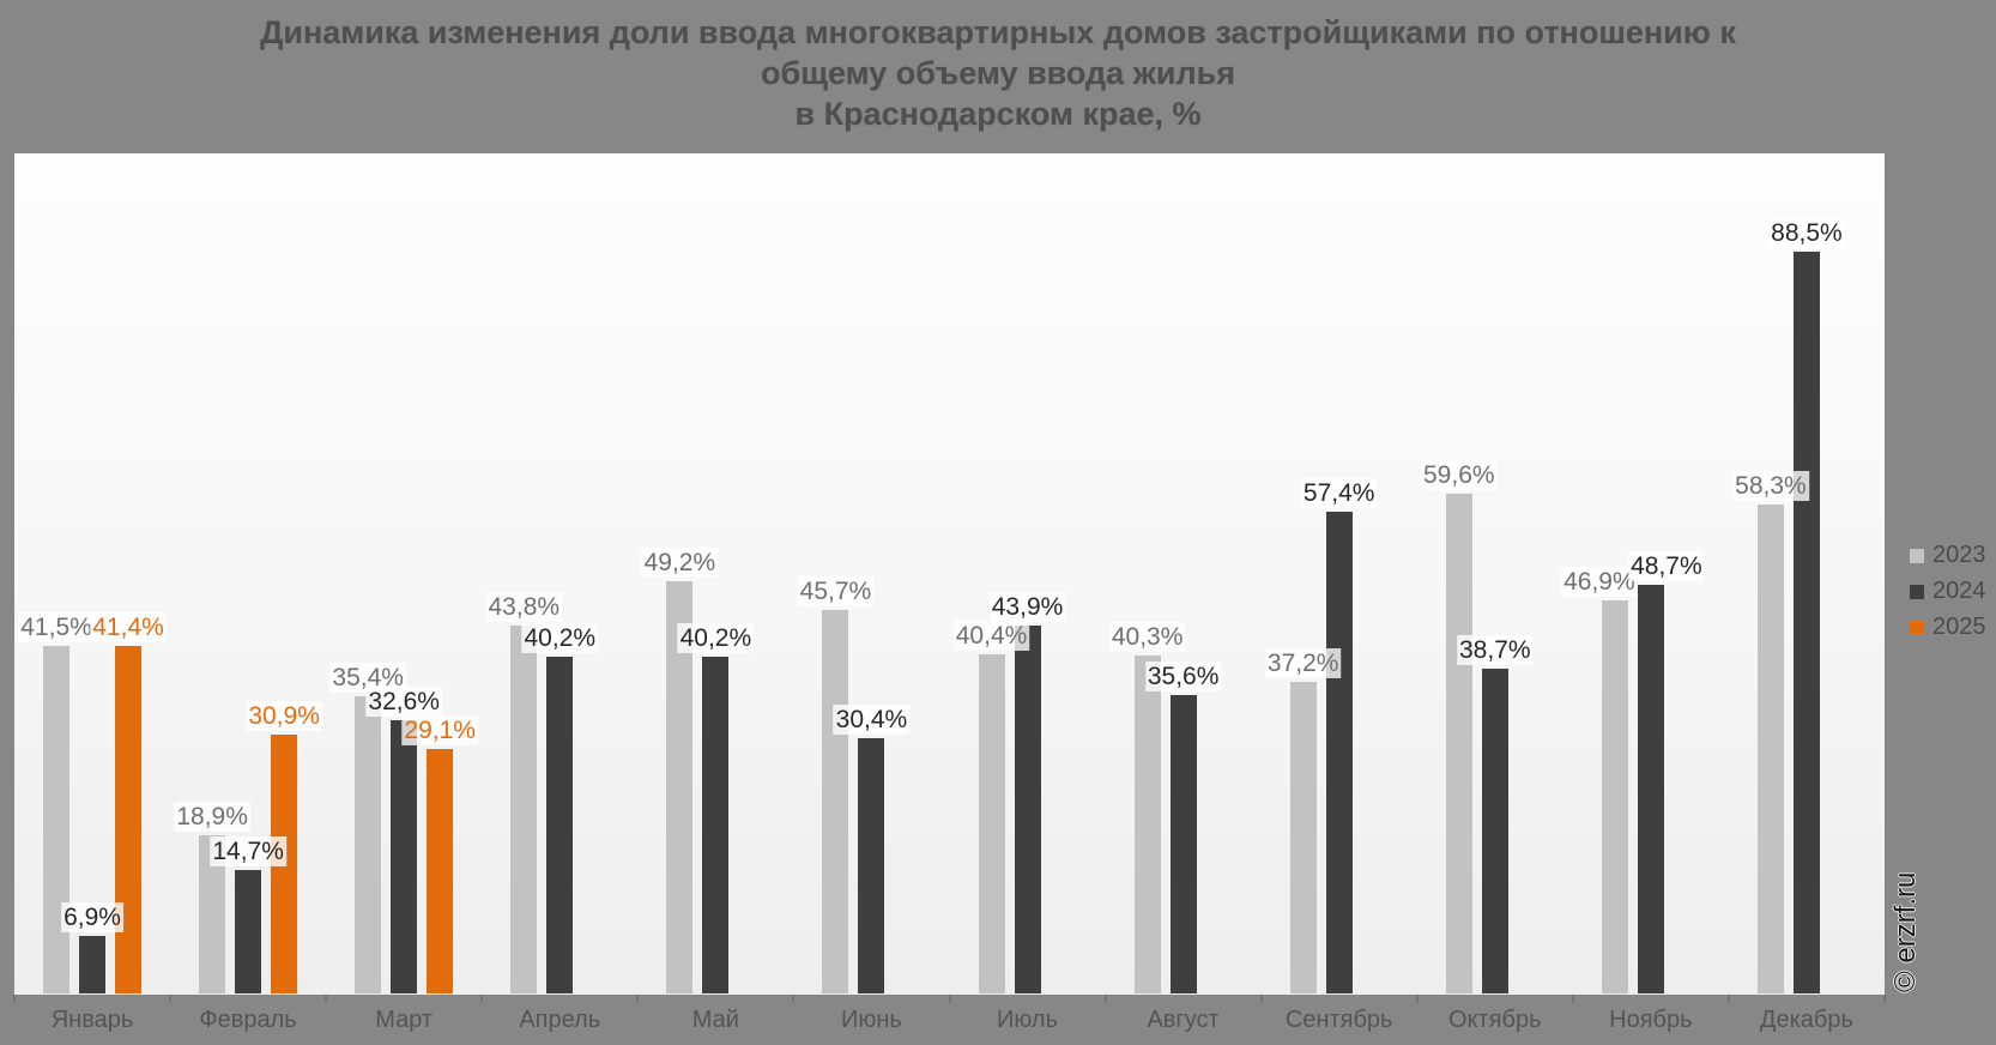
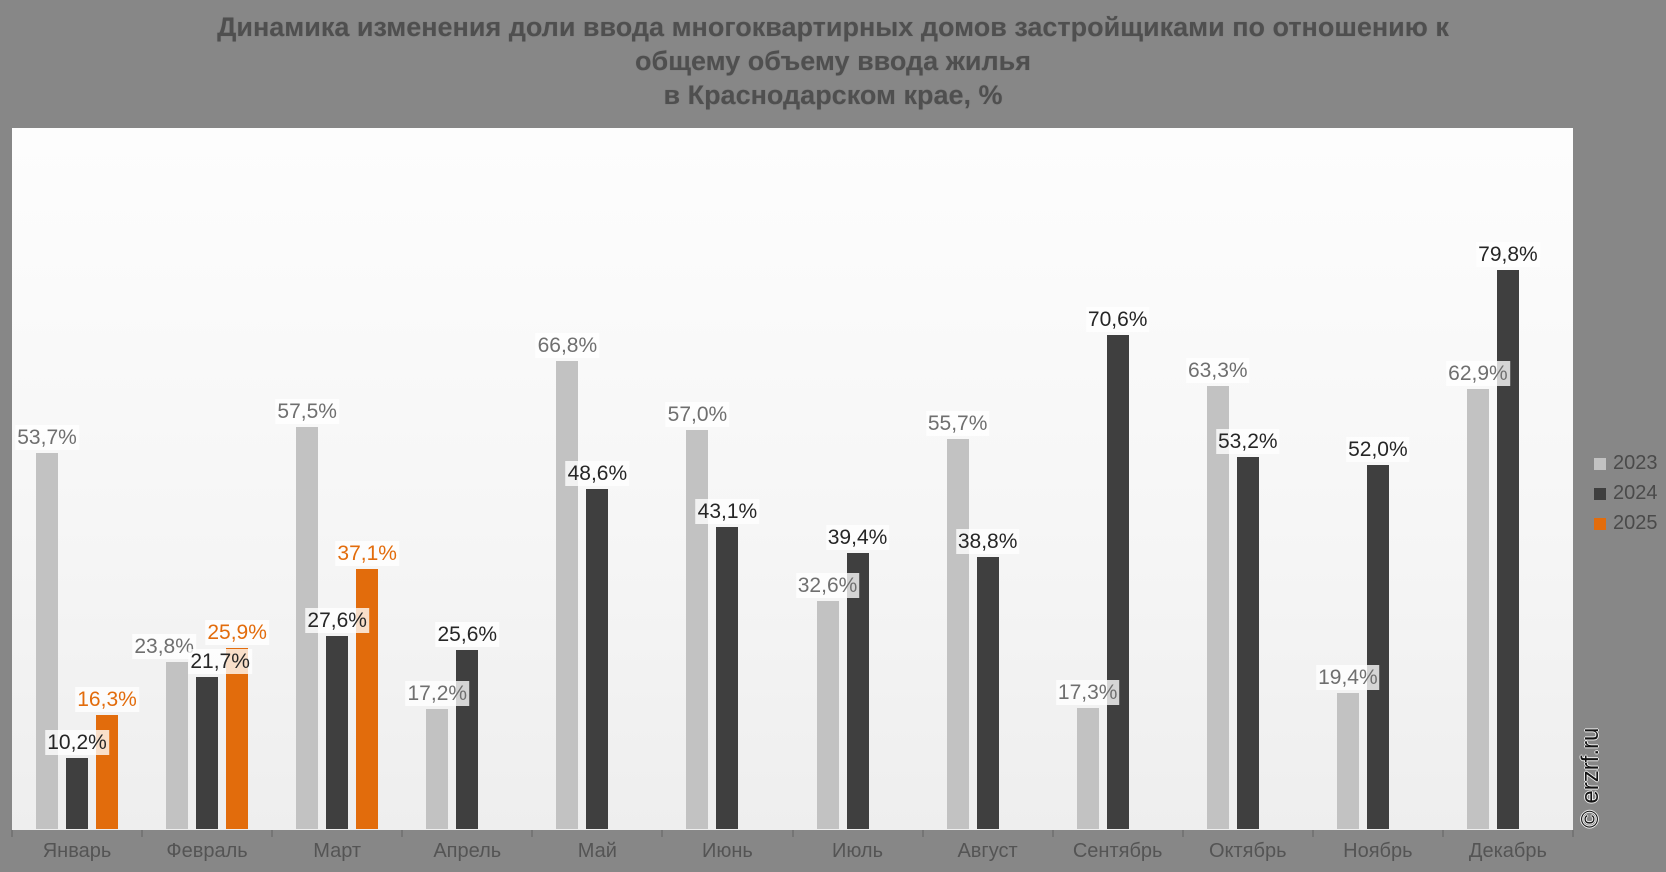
2023/Январь: 41,5% -> 53,7%
2024/Январь: 6,9% -> 10,2%
2025/Январь: 41,4% -> 16,3%
2023/Февраль: 18,9% -> 23,8%
2024/Февраль: 14,7% -> 21,7%
2025/Февраль: 30,9% -> 25,9%
2023/Март: 35,4% -> 57,5%
2024/Март: 32,6% -> 27,6%
2025/Март: 29,1% -> 37,1%
2023/Апрель: 43,8% -> 17,2%
2024/Апрель: 40,2% -> 25,6%
2023/Май: 49,2% -> 66,8%
2024/Май: 40,2% -> 48,6%
2023/Июнь: 45,7% -> 57,0%
2024/Июнь: 30,4% -> 43,1%
2023/Июль: 40,4% -> 32,6%
2024/Июль: 43,9% -> 39,4%
2023/Август: 40,3% -> 55,7%
2024/Август: 35,6% -> 38,8%
2023/Сентябрь: 37,2% -> 17,3%
2024/Сентябрь: 57,4% -> 70,6%
2023/Октябрь: 59,6% -> 63,3%
2024/Октябрь: 38,7% -> 53,2%
2023/Ноябрь: 46,9% -> 19,4%
2024/Ноябрь: 48,7% -> 52,0%
2023/Декабрь: 58,3% -> 62,9%
2024/Декабрь: 88,5% -> 79,8%
